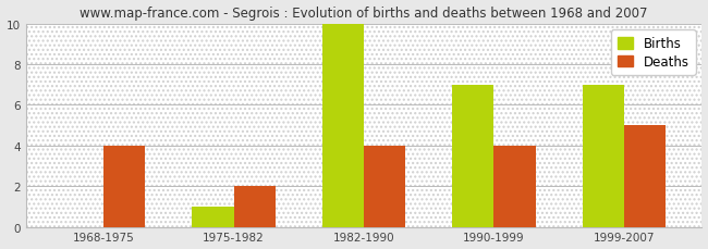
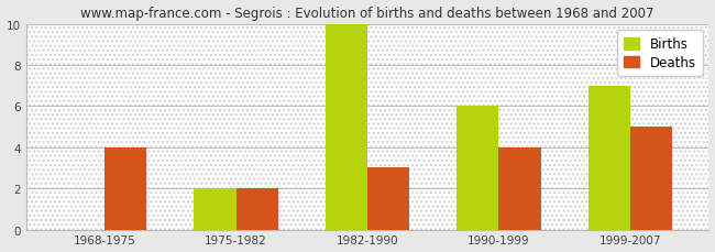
Births/1975-1982: 1 -> 2
Deaths/1982-1990: 4 -> 3
Births/1990-1999: 7 -> 6
